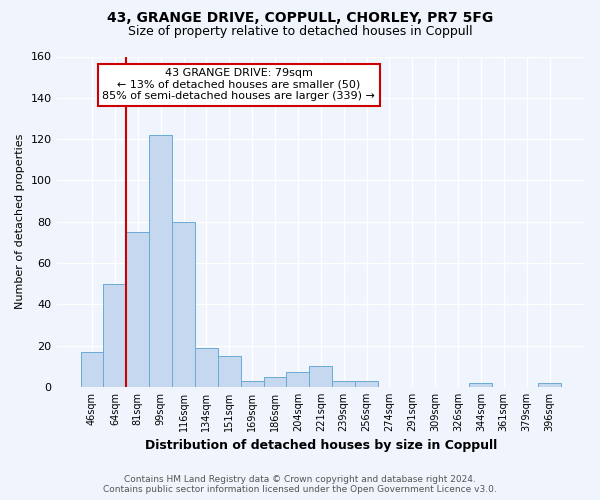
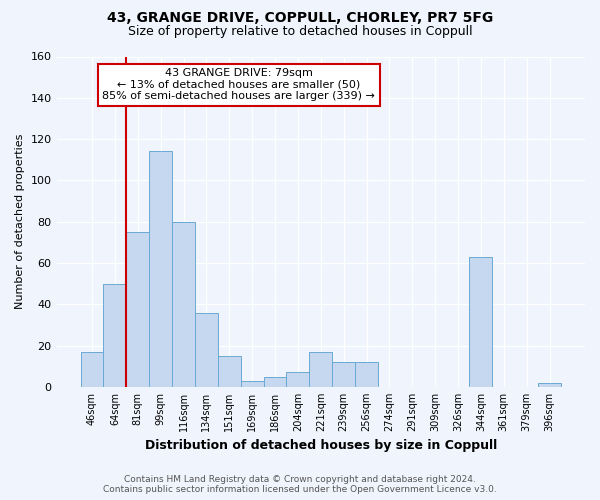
99sqm: 122 -> 114
134sqm: 19 -> 36
221sqm: 10 -> 17
239sqm: 3 -> 12
256sqm: 3 -> 12
344sqm: 2 -> 63
